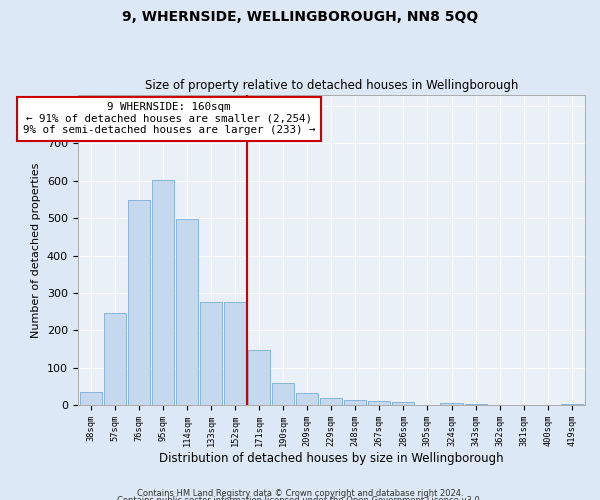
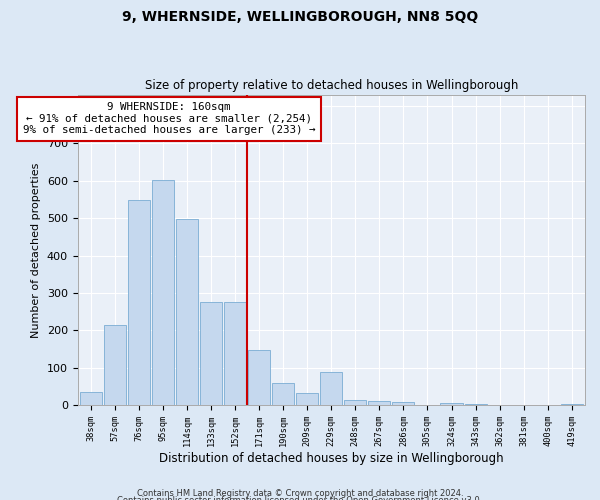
57sqm: 247 -> 215
229sqm: 18 -> 90
